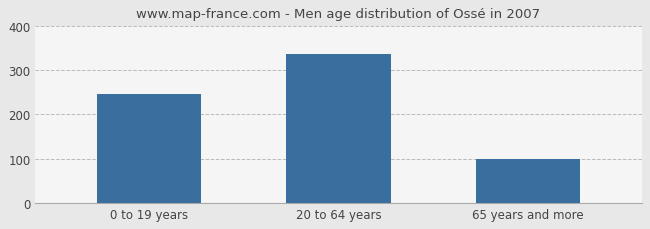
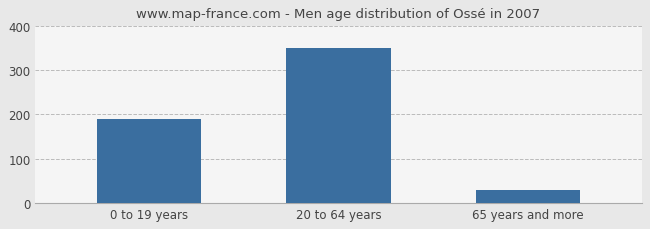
0 to 19 years: 245 -> 190
20 to 64 years: 335 -> 350
65 years and more: 100 -> 28
